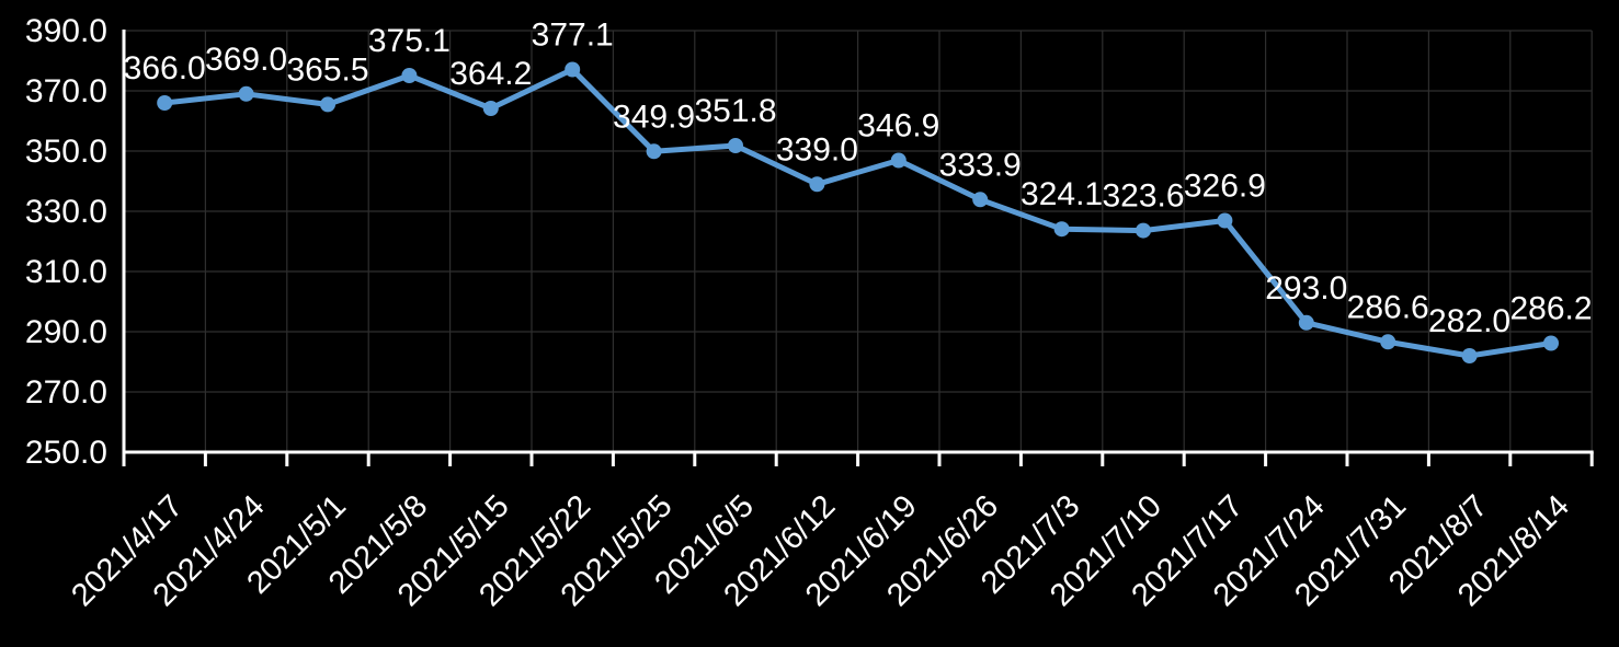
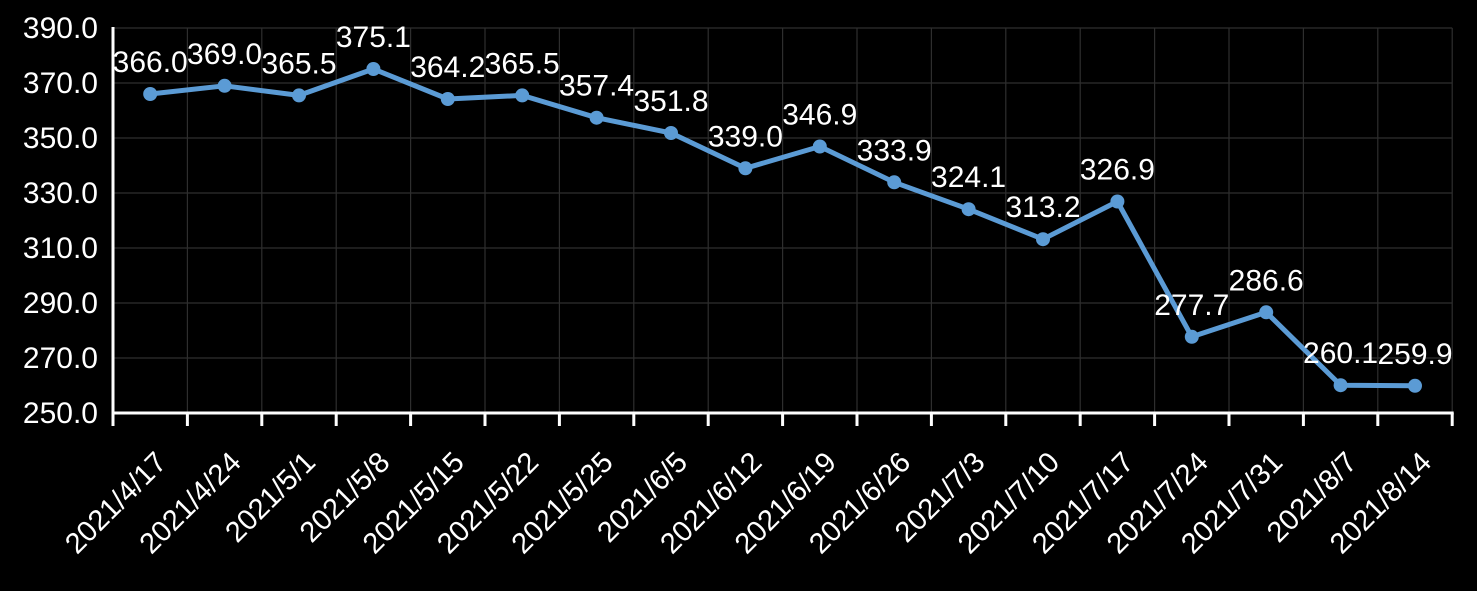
2021/5/22: 377.1 -> 365.5
2021/5/25: 349.9 -> 357.4
2021/7/10: 323.6 -> 313.2
2021/7/24: 293.0 -> 277.7
2021/8/7: 282.0 -> 260.1
2021/8/14: 286.2 -> 259.9
